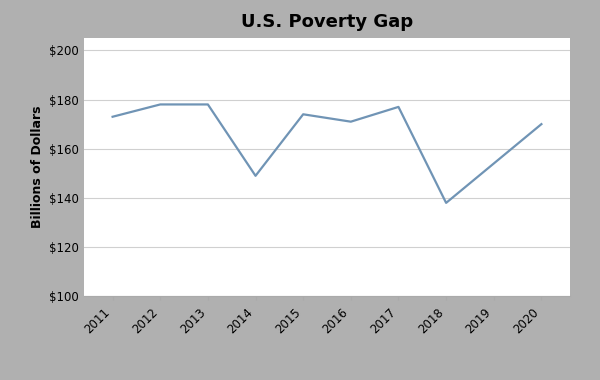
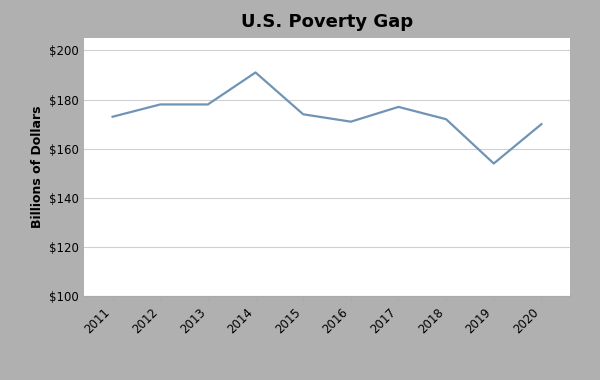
2014: $149 -> $191
2018: $138 -> $172
